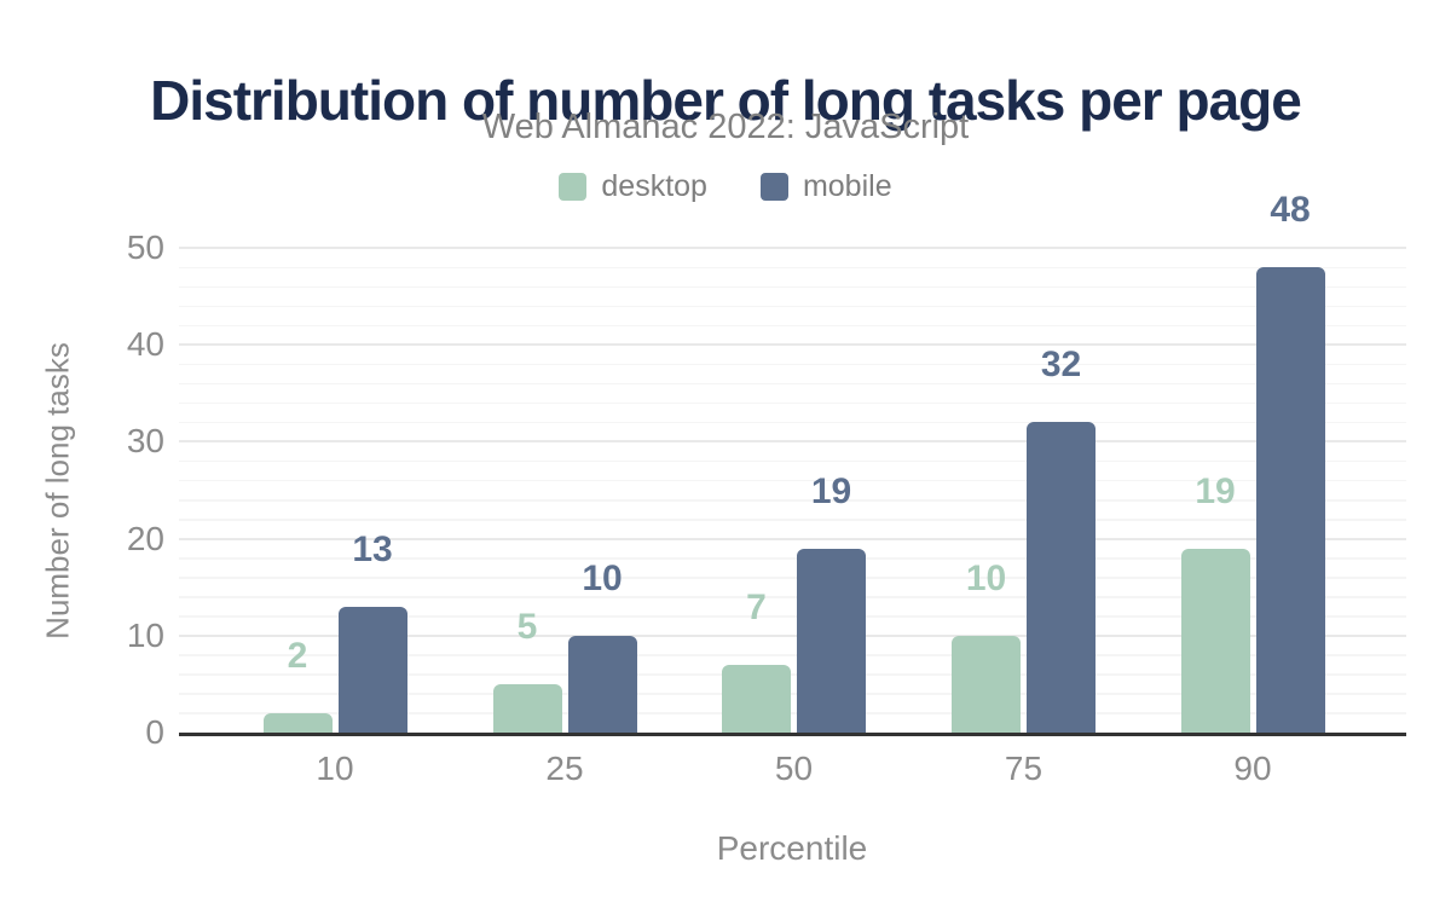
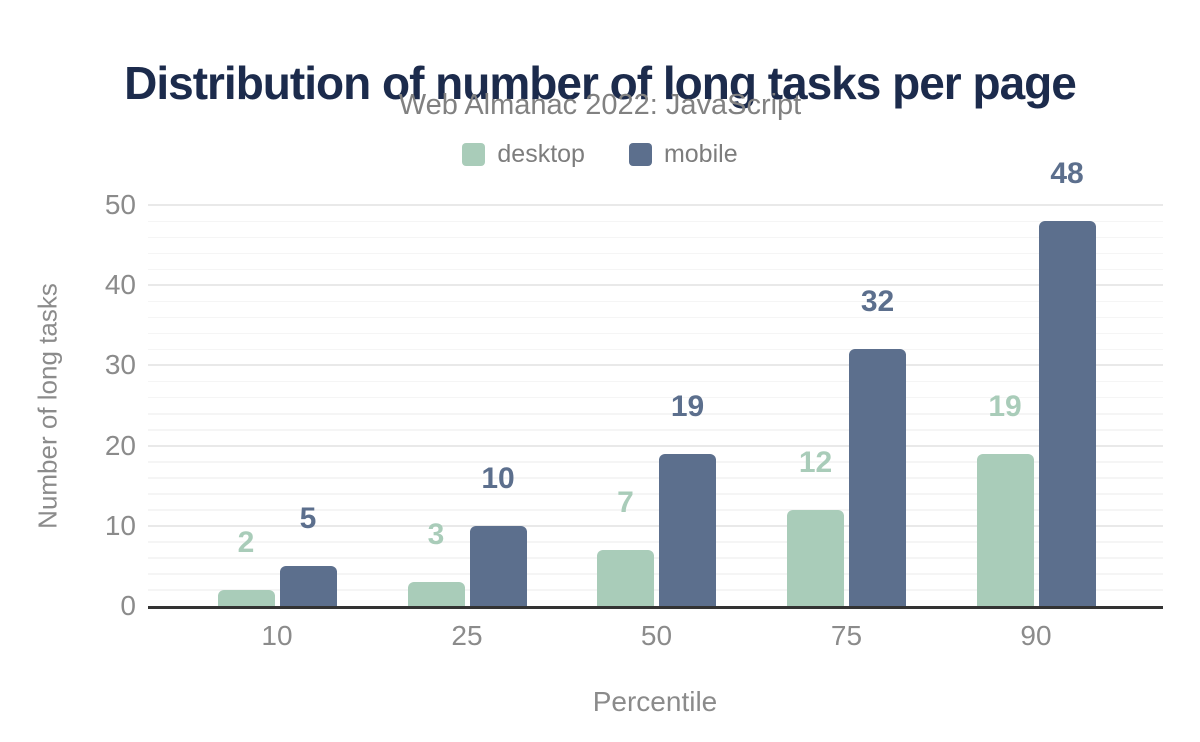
mobile/10: 13 -> 5
desktop/25: 5 -> 3
desktop/75: 10 -> 12
